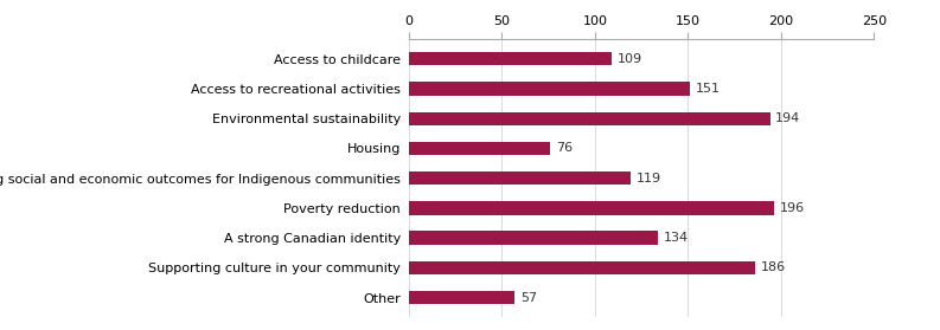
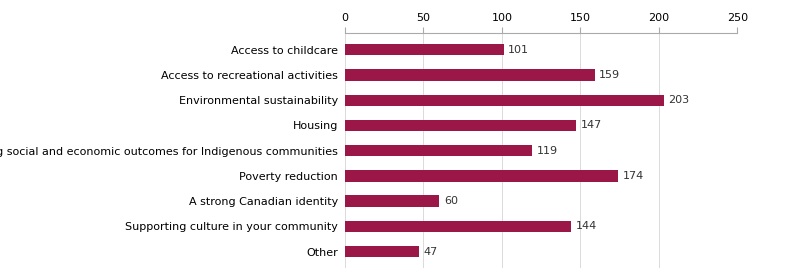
Access to childcare: 109 -> 101
Access to recreational activities: 151 -> 159
Environmental sustainability: 194 -> 203
Housing: 76 -> 147
Poverty reduction: 196 -> 174
A strong Canadian identity: 134 -> 60
Supporting culture in your community: 186 -> 144
Other: 57 -> 47
